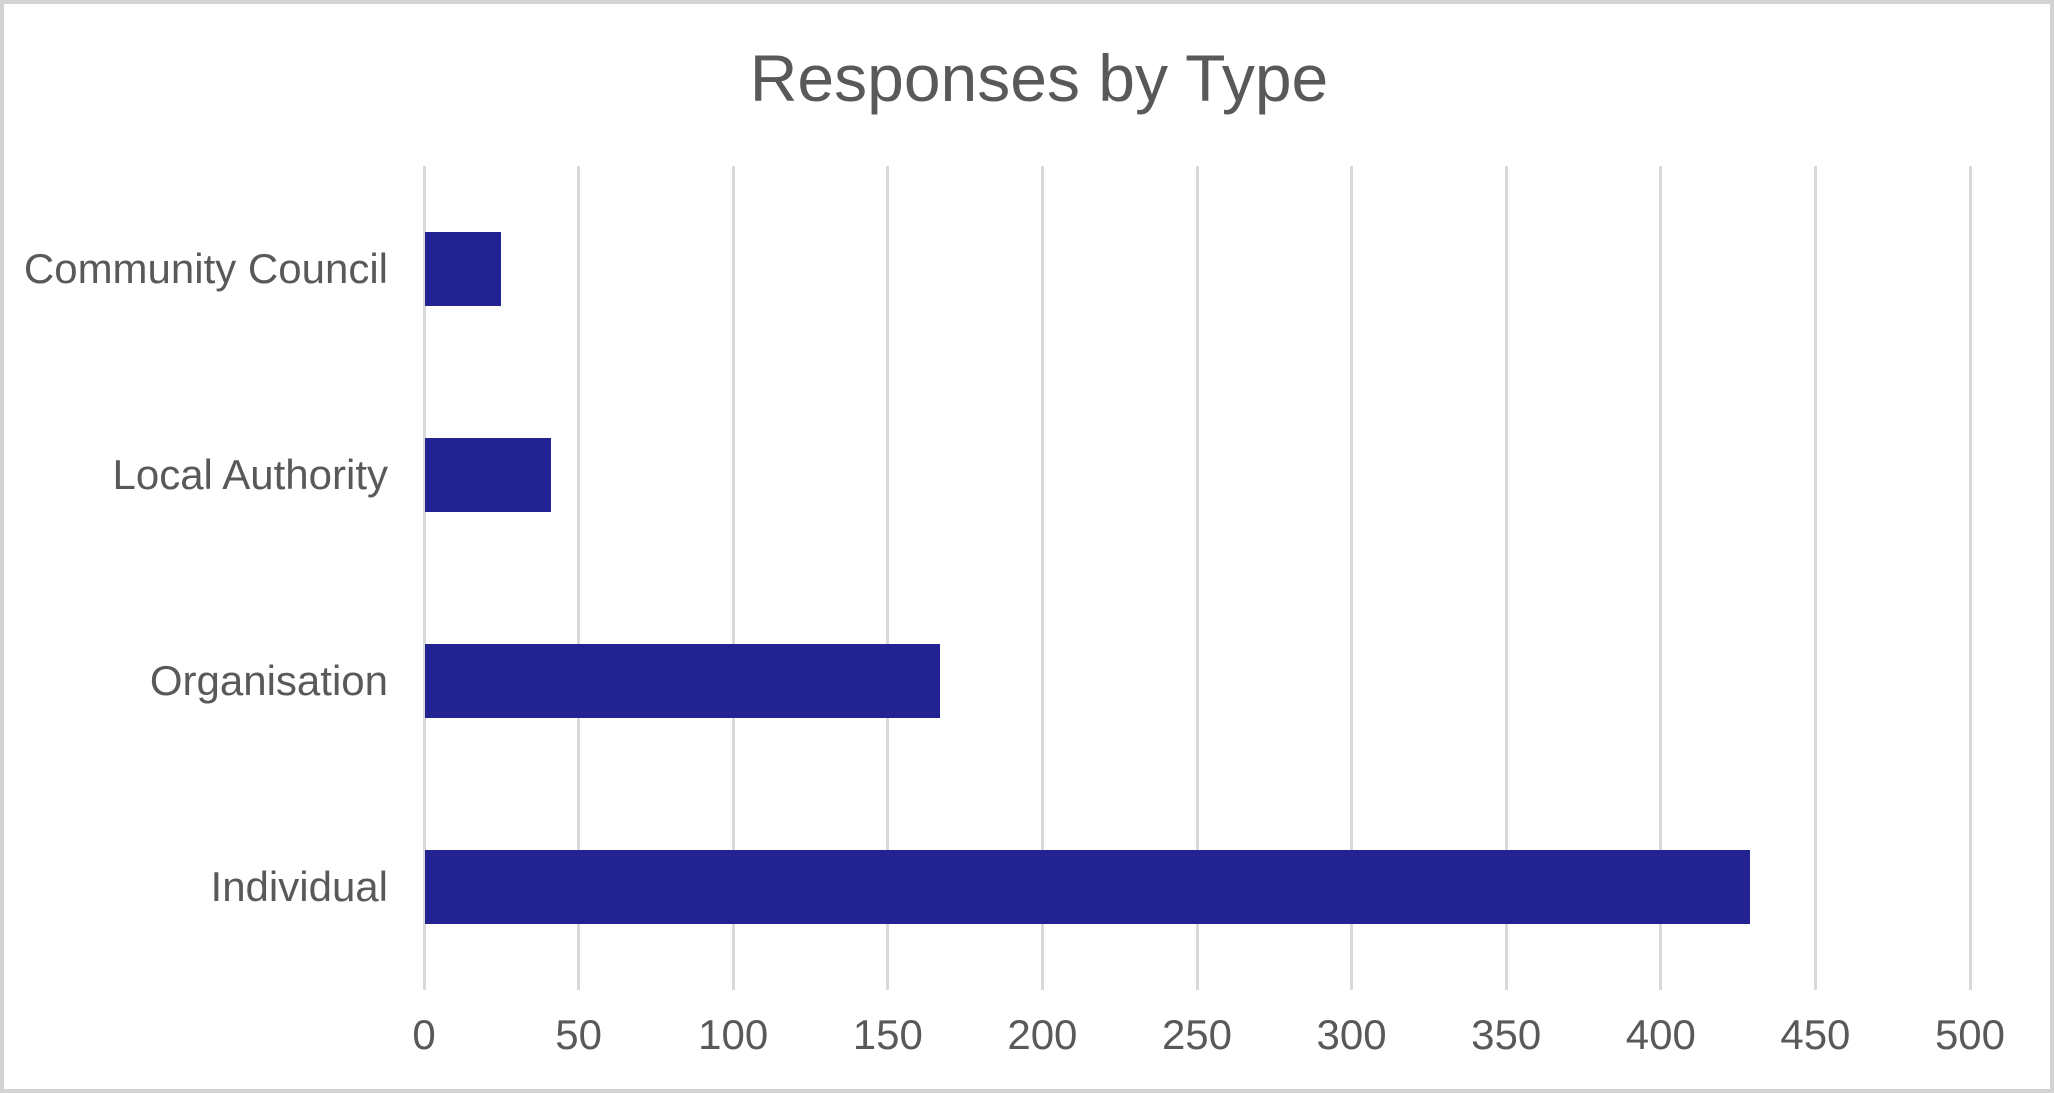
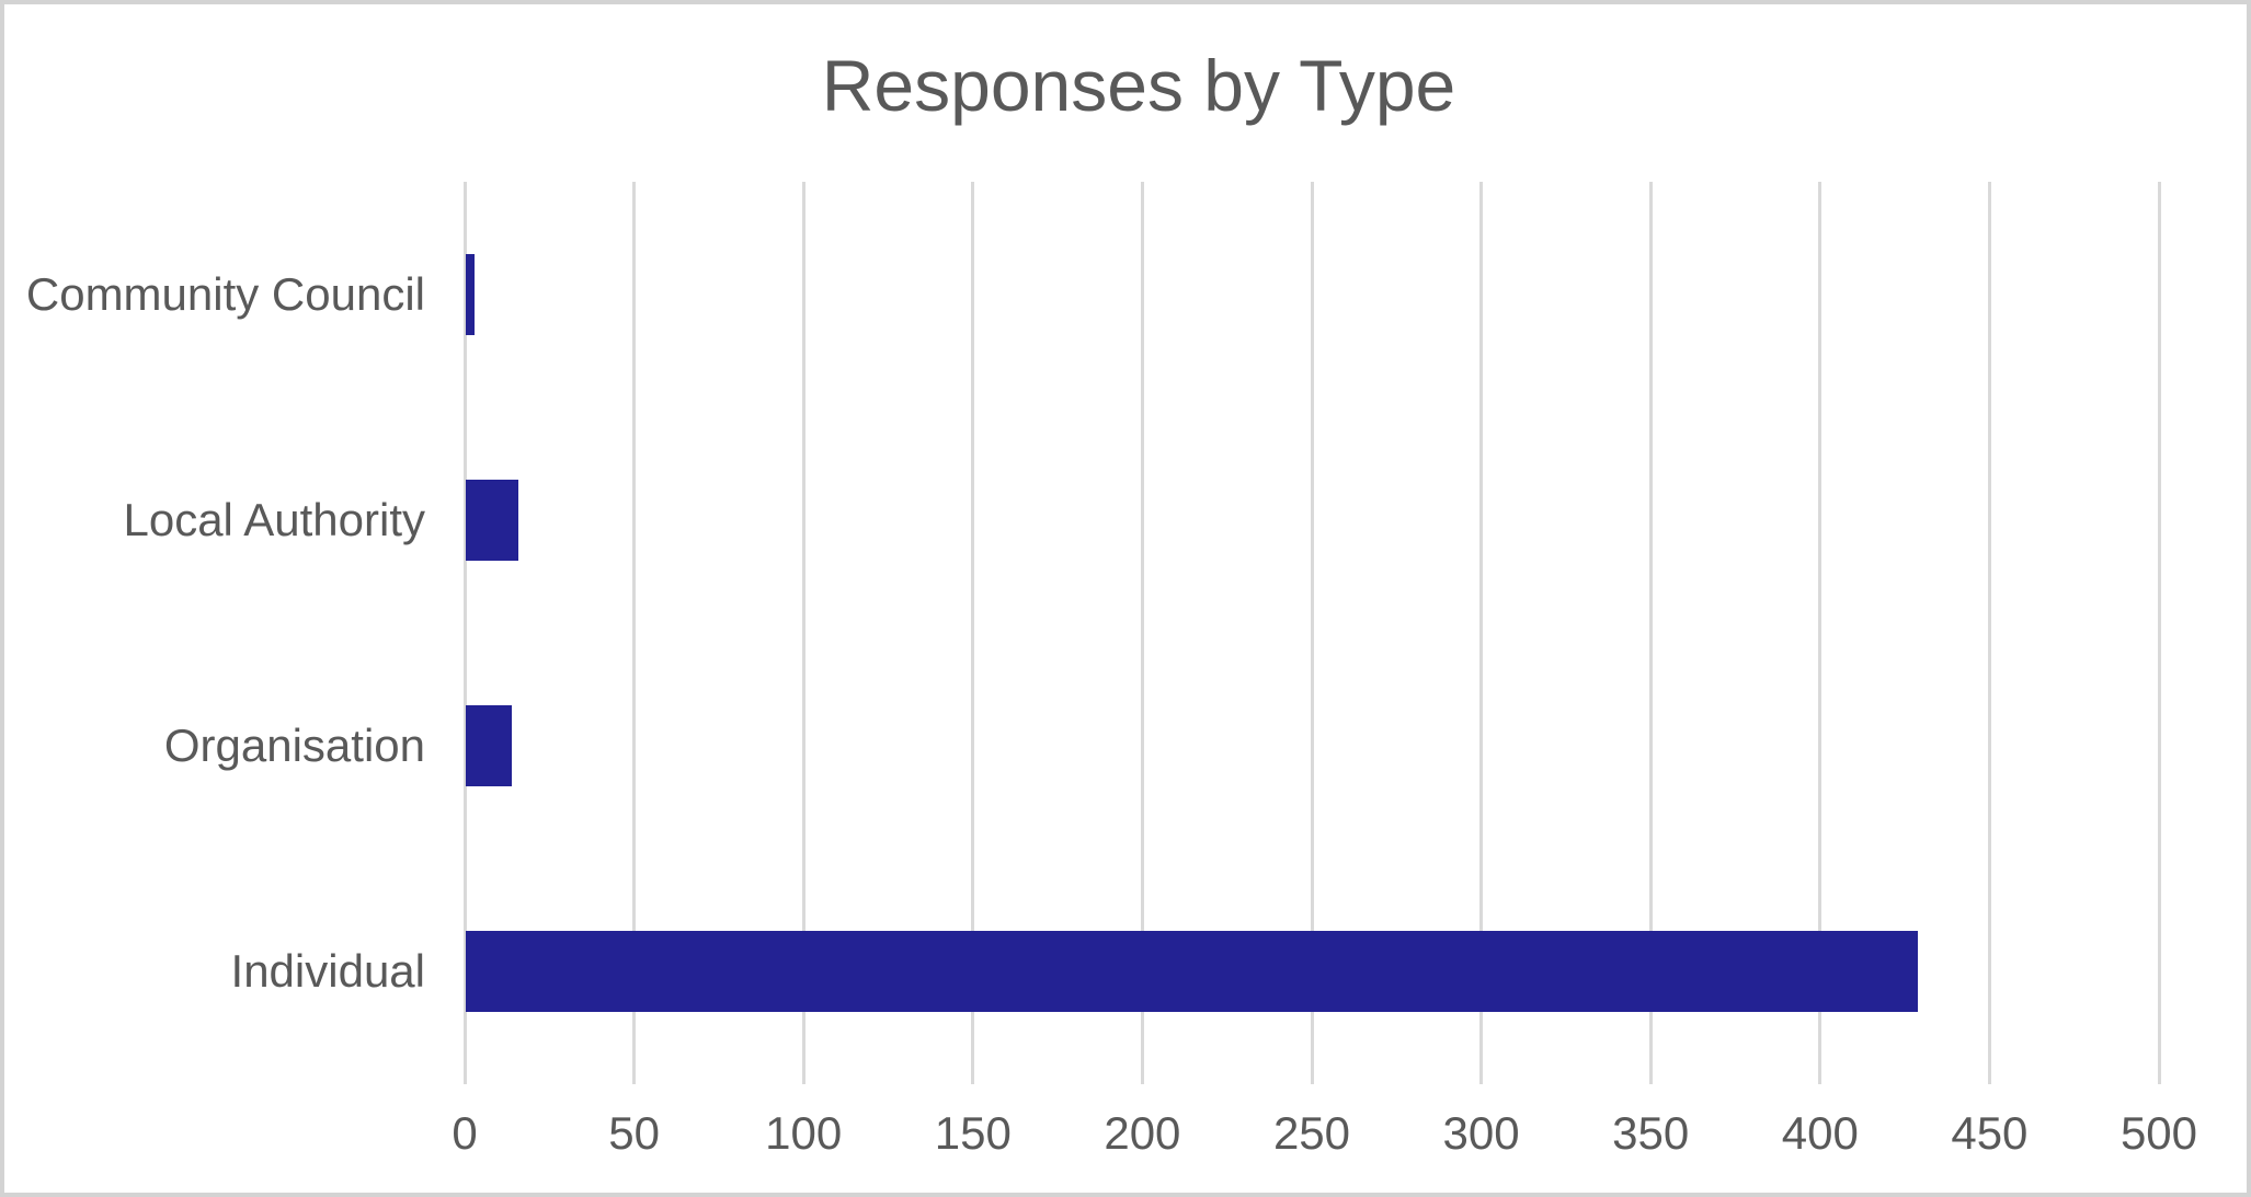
Community Council: 25 -> 3
Local Authority: 41 -> 16
Organisation: 167 -> 14
